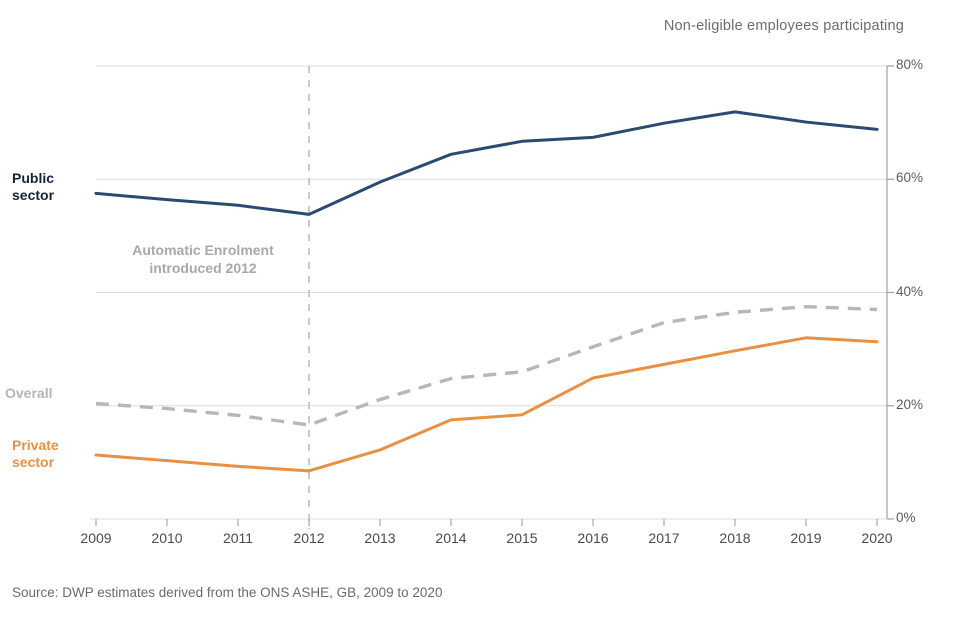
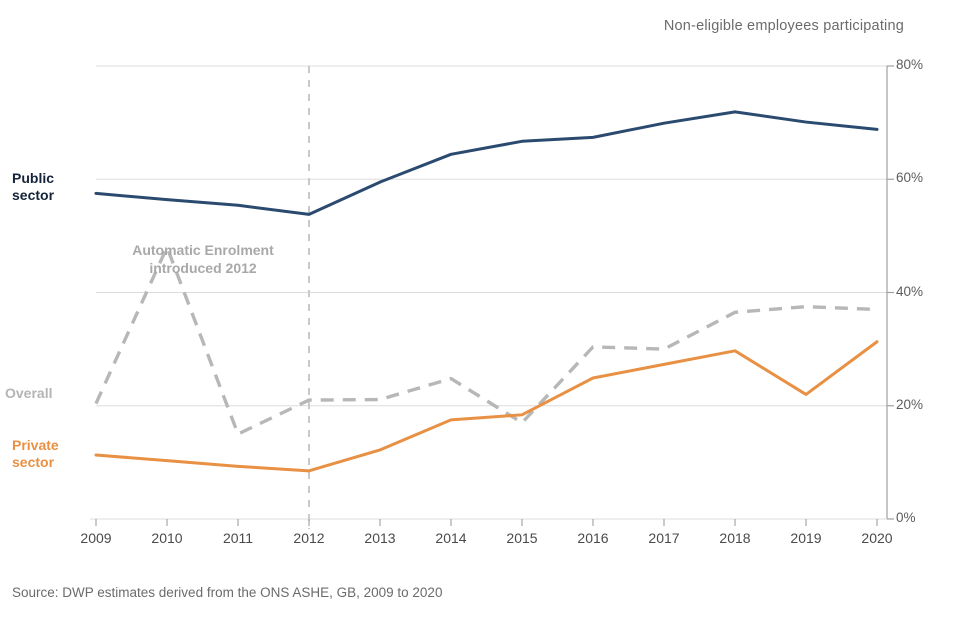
Overall/2010: 20% -> 48%
Overall/2011: 18% -> 15%
Overall/2012: 17% -> 21%
Overall/2015: 26% -> 17%
Overall/2017: 35% -> 30%
Private sector/2019: 32% -> 22%
